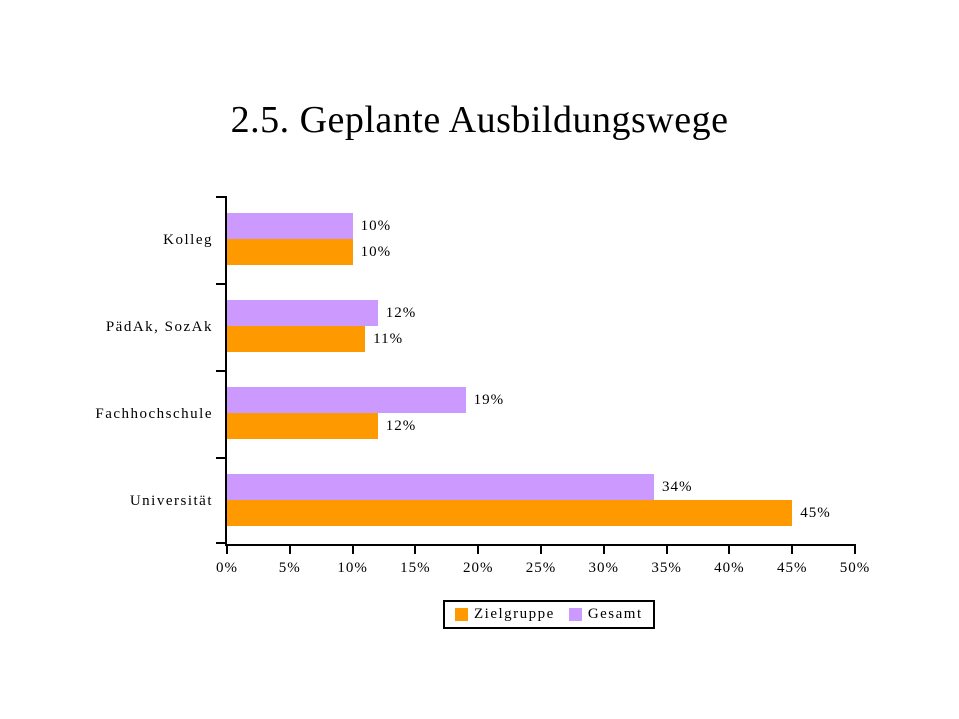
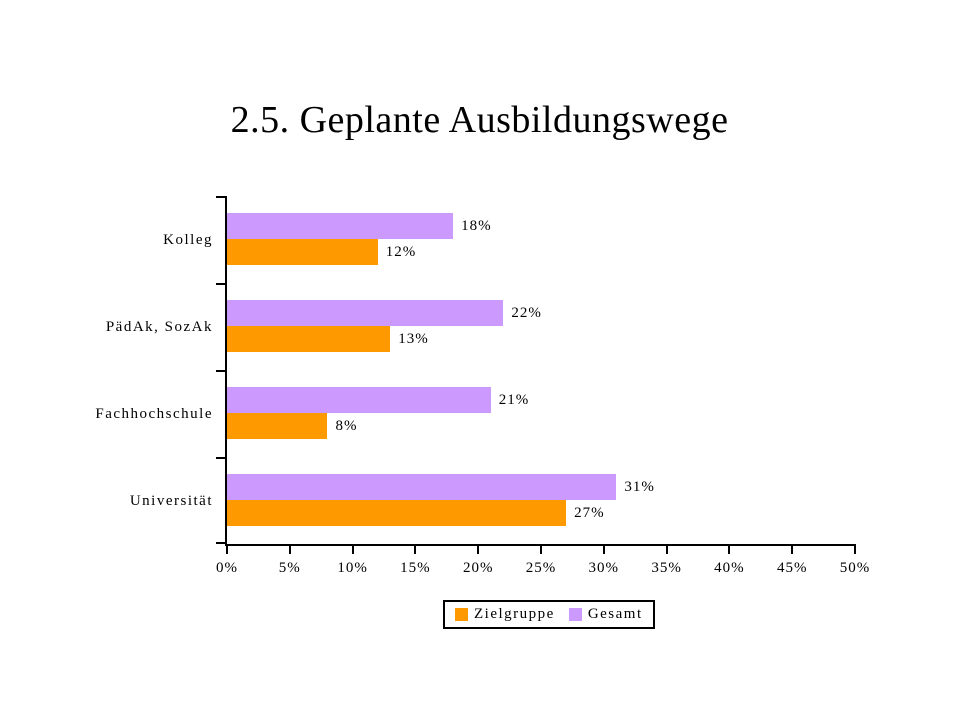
Zielgruppe/Kolleg: 10% -> 12%
Gesamt/Kolleg: 10% -> 18%
Zielgruppe/PädAk, SozAk: 11% -> 13%
Gesamt/PädAk, SozAk: 12% -> 22%
Zielgruppe/Fachhochschule: 12% -> 8%
Gesamt/Fachhochschule: 19% -> 21%
Zielgruppe/Universität: 45% -> 27%
Gesamt/Universität: 34% -> 31%
